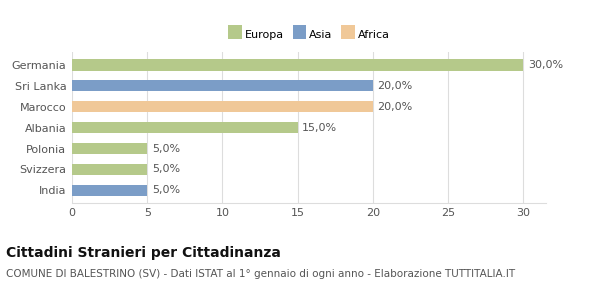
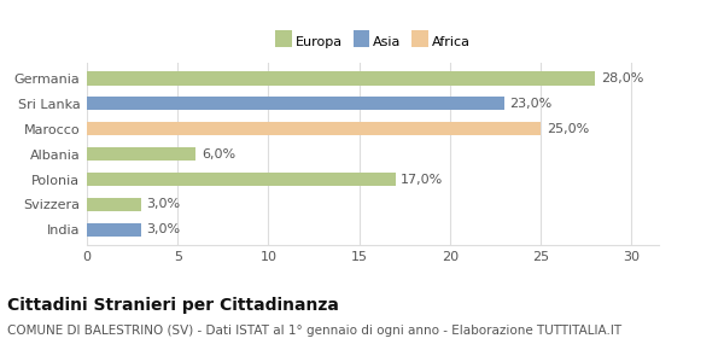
Germania: 30,0% -> 28,0%
Sri Lanka: 20,0% -> 23,0%
Marocco: 20,0% -> 25,0%
Albania: 15,0% -> 6,0%
Polonia: 5,0% -> 17,0%
Svizzera: 5,0% -> 3,0%
India: 5,0% -> 3,0%
